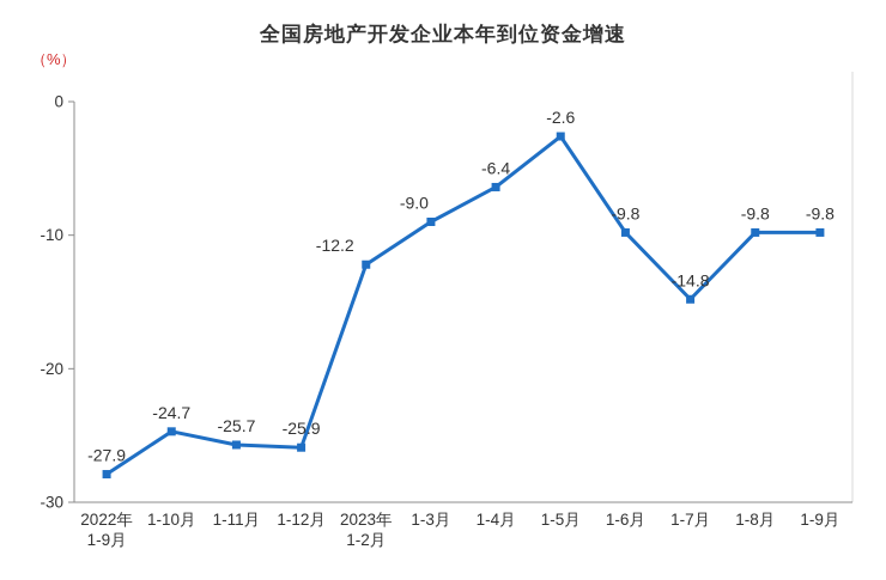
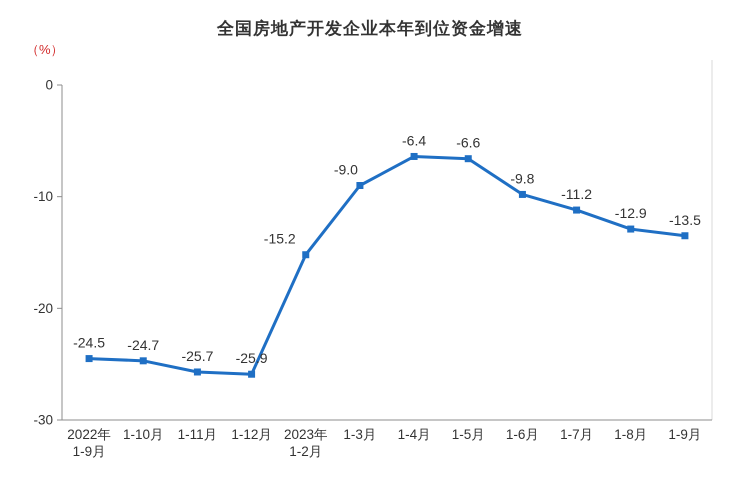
2022年 1-9月: -27.9 -> -24.5
2023年 1-2月: -12.2 -> -15.2
1-5月: -2.6 -> -6.6
1-7月: -14.8 -> -11.2
1-8月: -9.8 -> -12.9
1-9月: -9.8 -> -13.5
